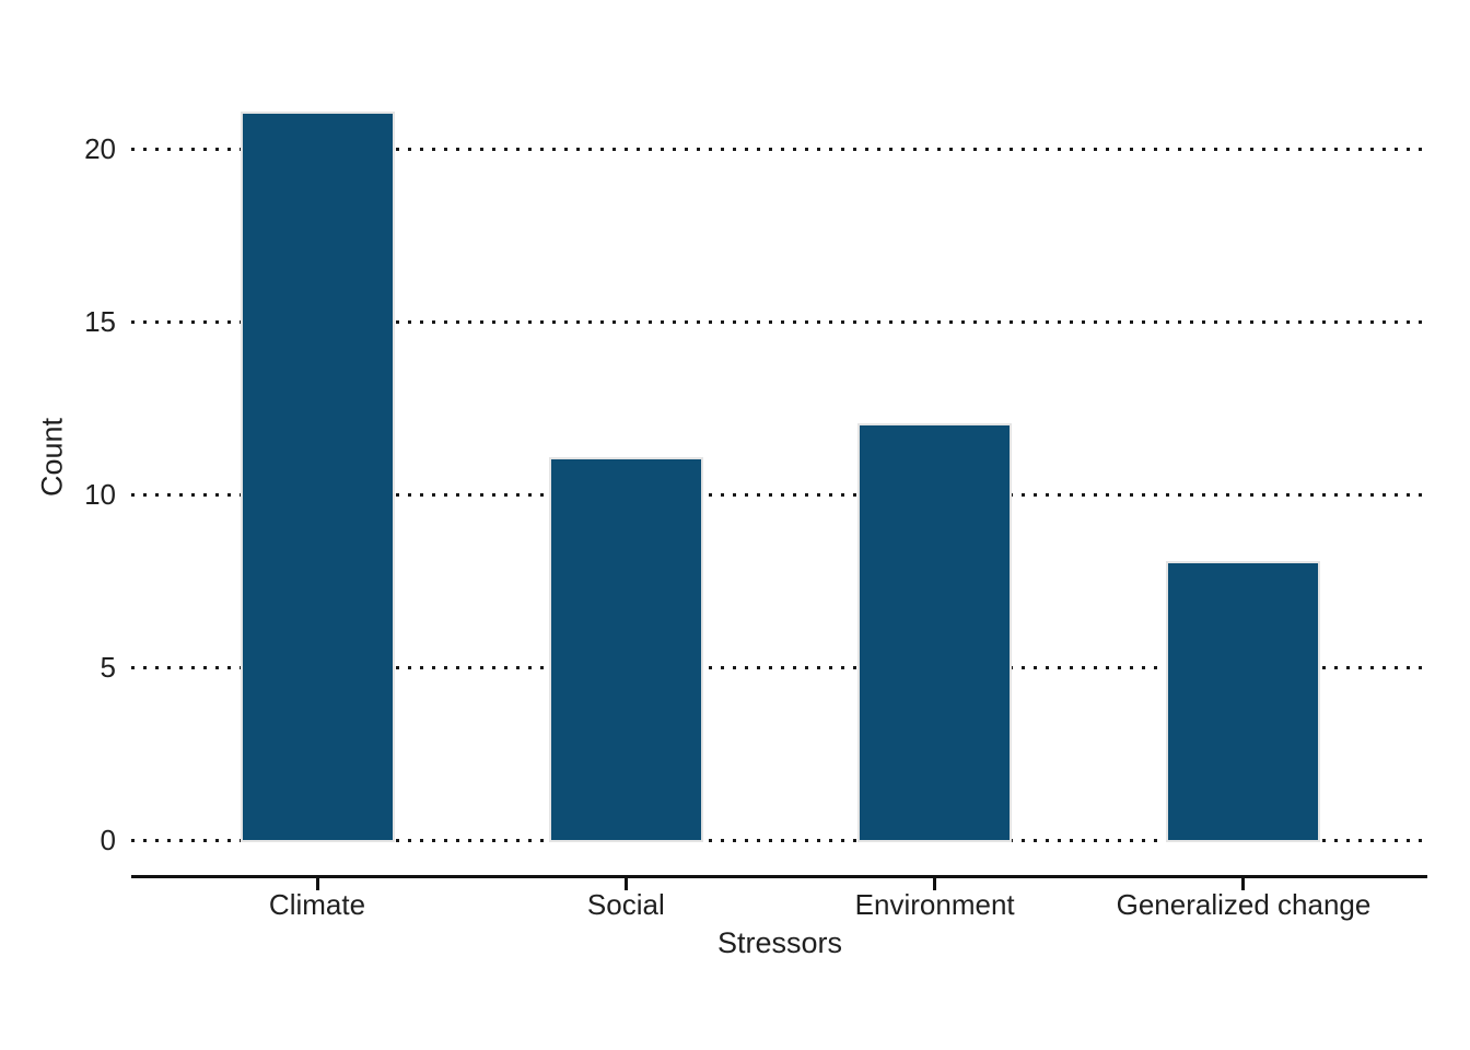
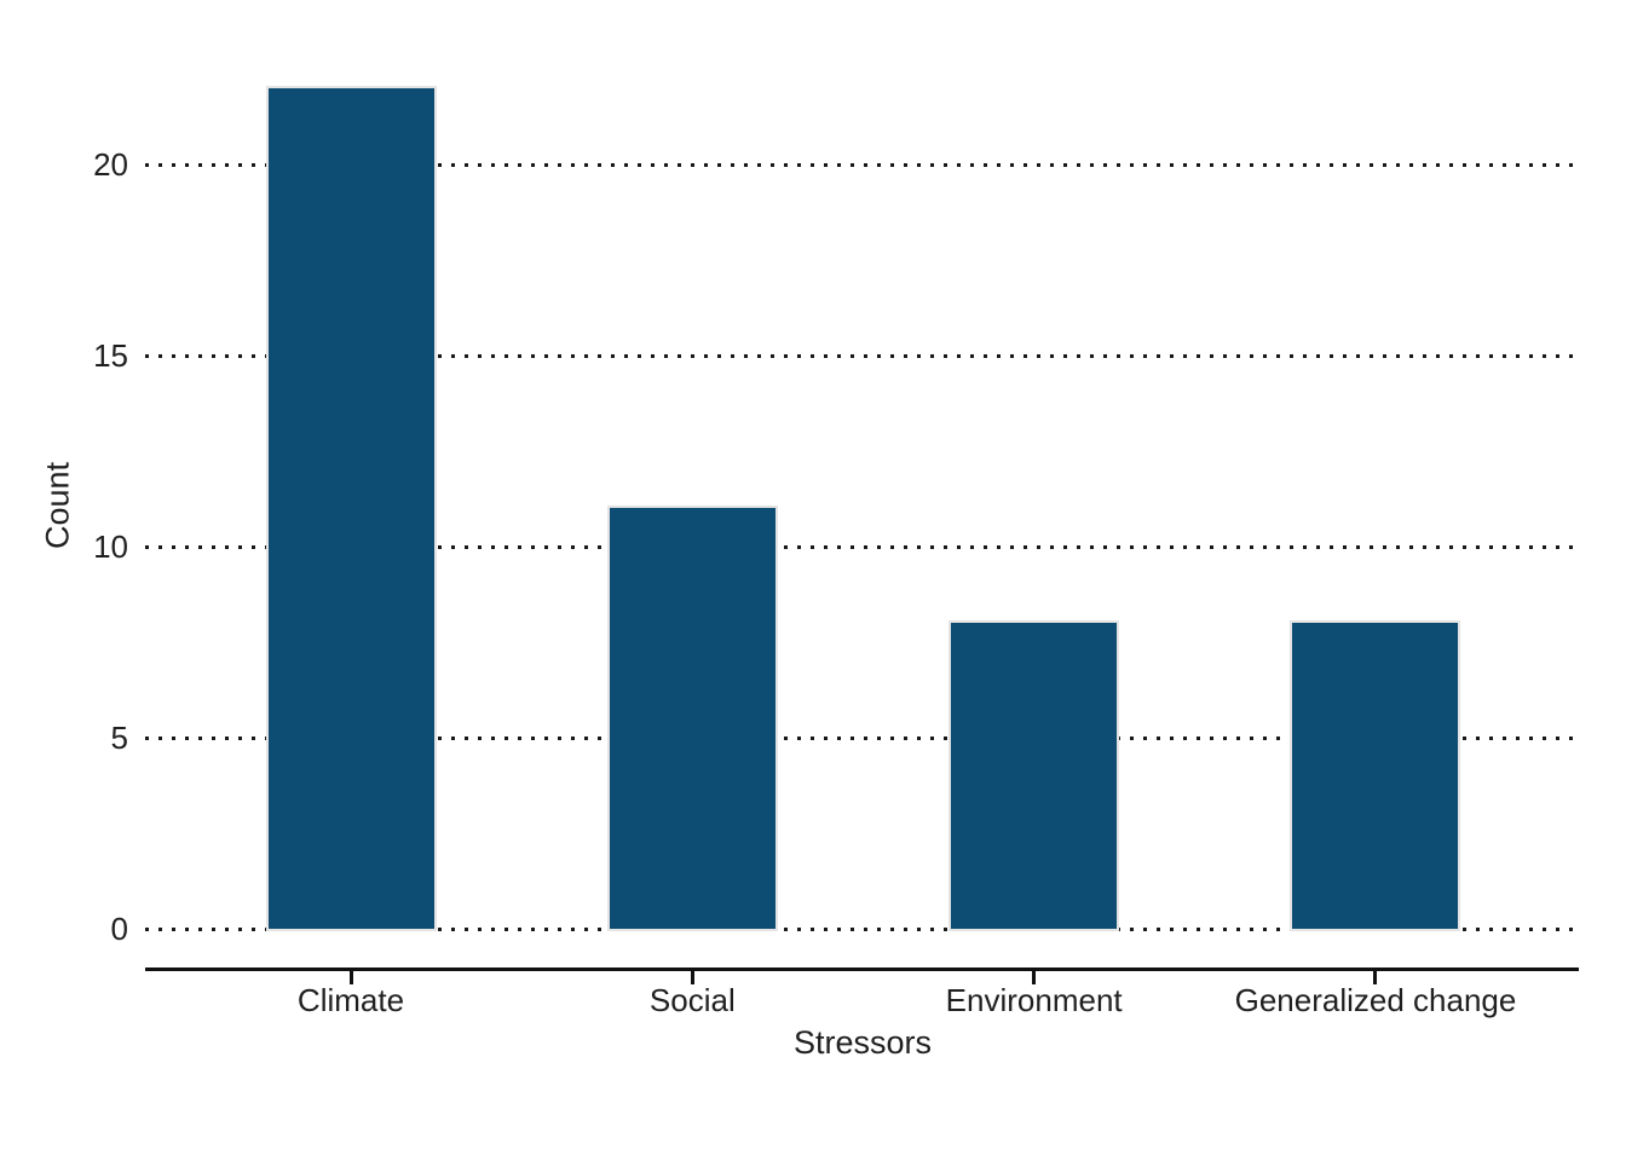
Climate: 21 -> 22
Environment: 12 -> 8
